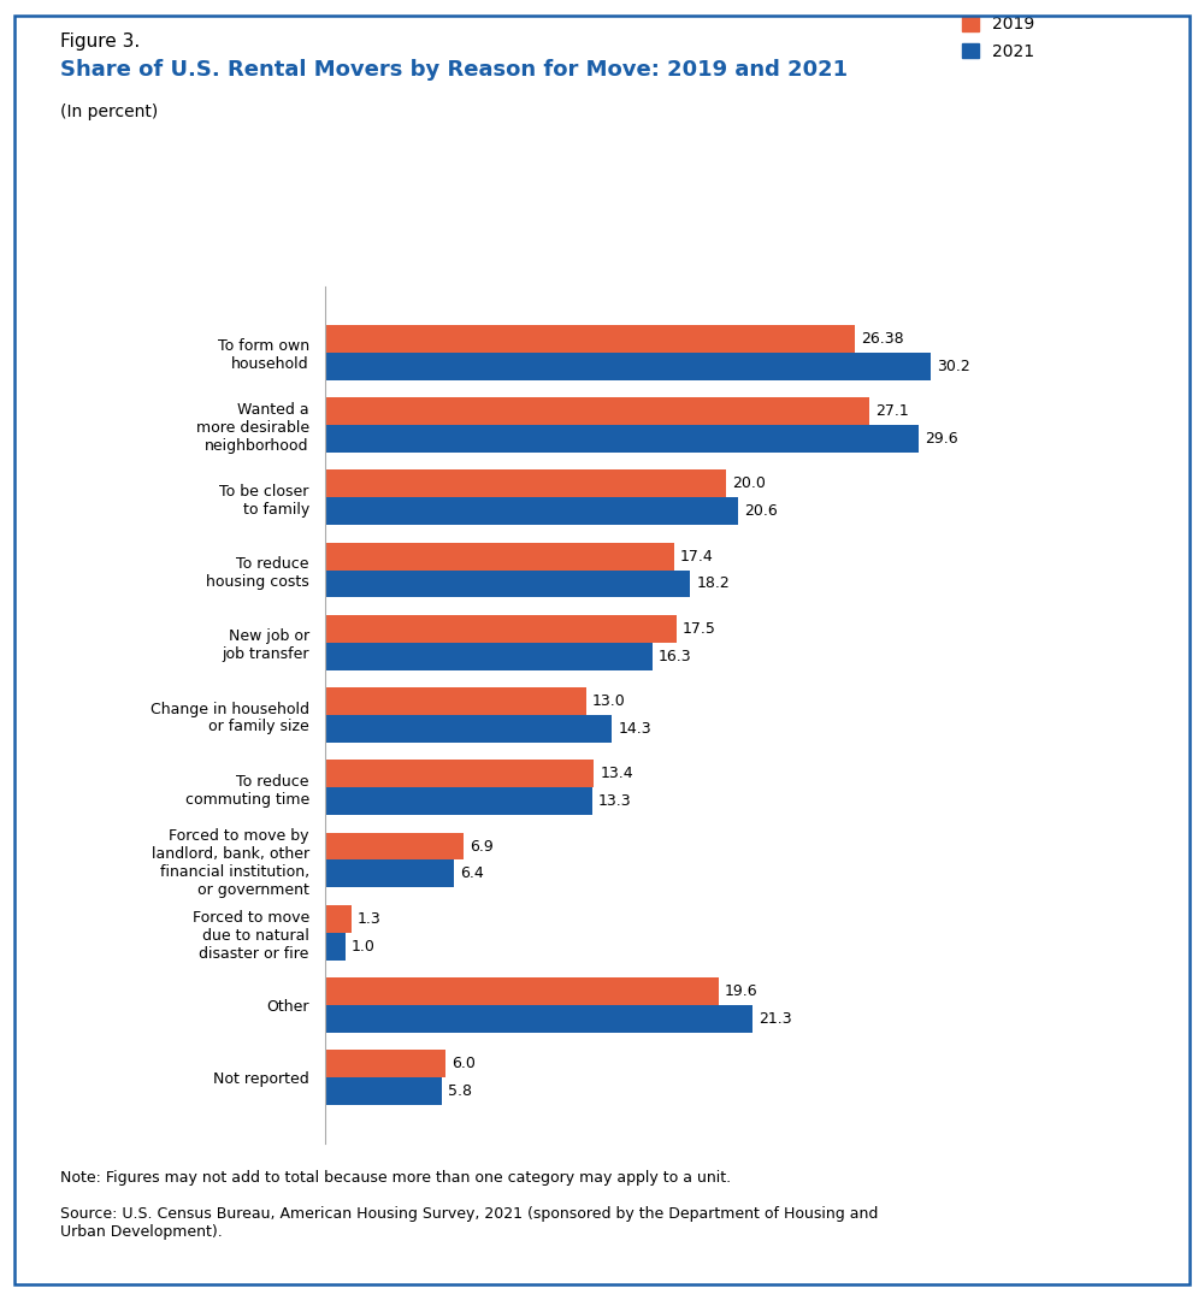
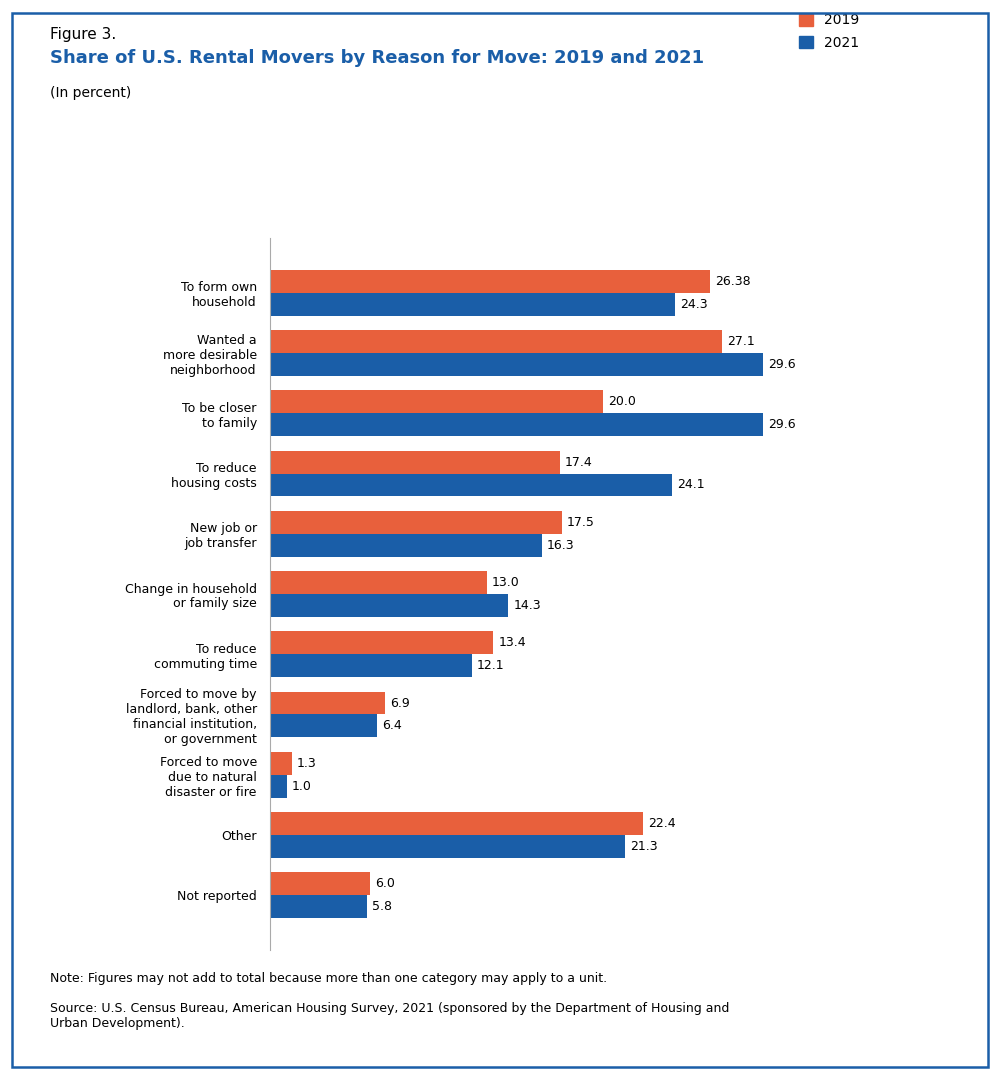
2021/To form own household: 30.2 -> 24.3
2021/To be closer to family: 20.6 -> 29.6
2021/To reduce housing costs: 18.2 -> 24.1
2021/To reduce commuting time: 13.3 -> 12.1
2019/Other: 19.6 -> 22.4
